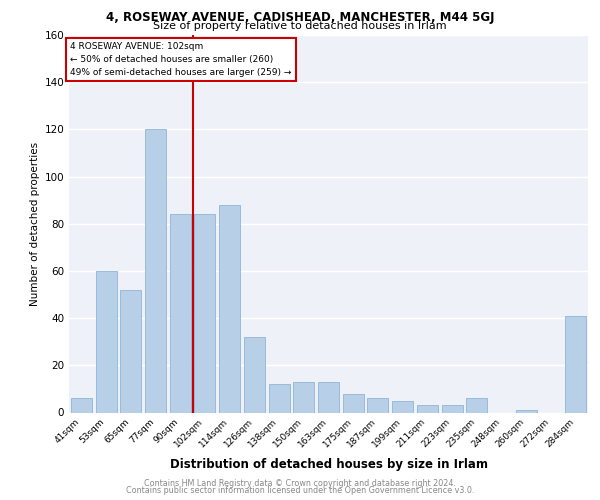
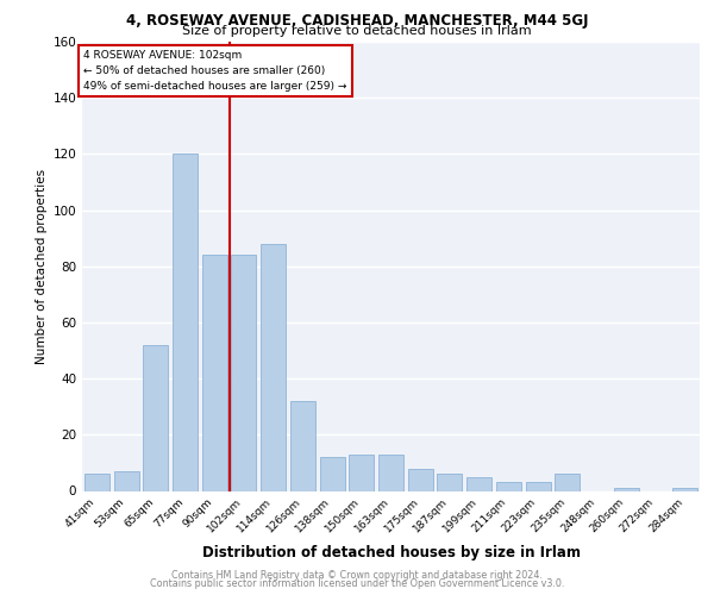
53sqm: 60 -> 7
284sqm: 41 -> 1
